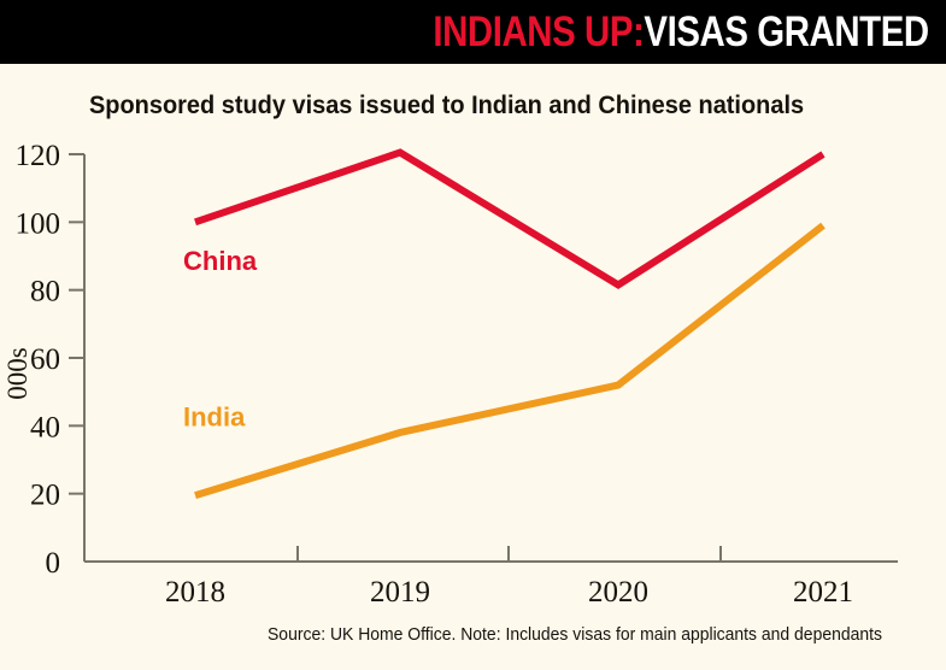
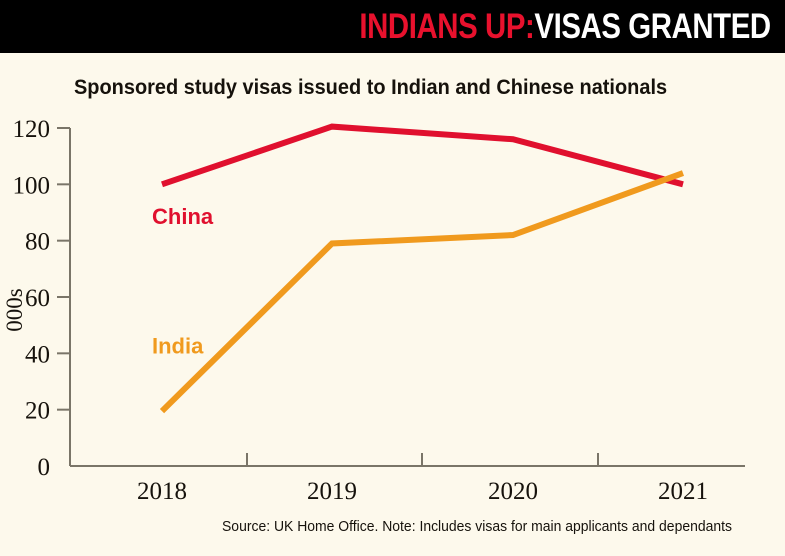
India/2019: 38 -> 79
China/2020: 82 -> 116
India/2020: 52 -> 82
China/2021: 120 -> 100
India/2021: 99 -> 104
